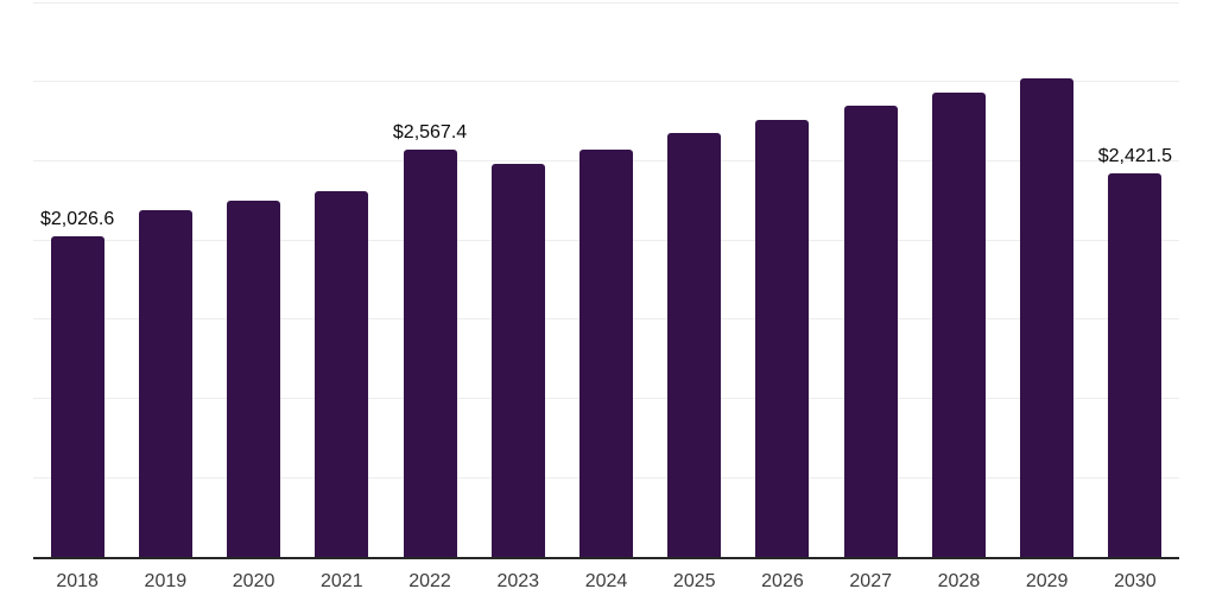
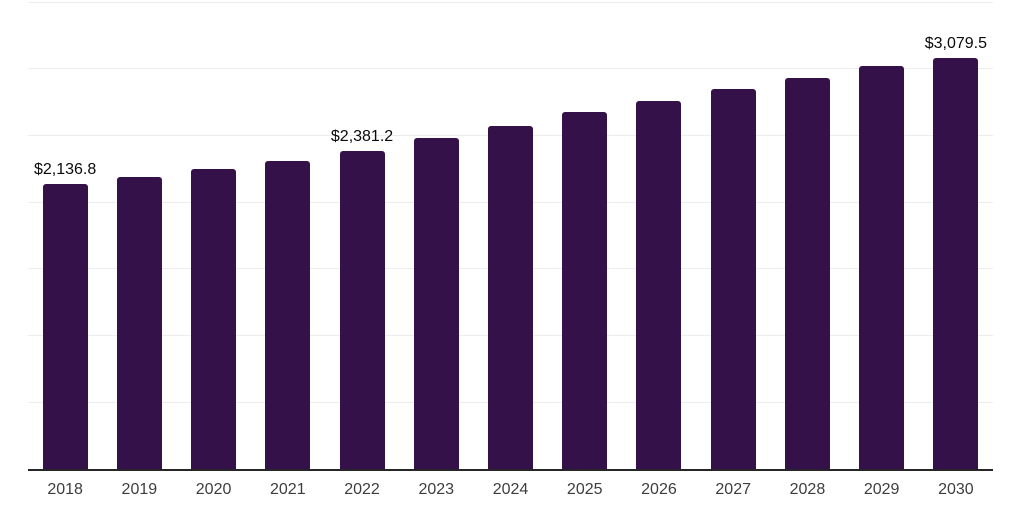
2018: $2,026.6 -> $2,136.8
2022: $2,567.4 -> $2,381.2
2030: $2,421.5 -> $3,079.5
